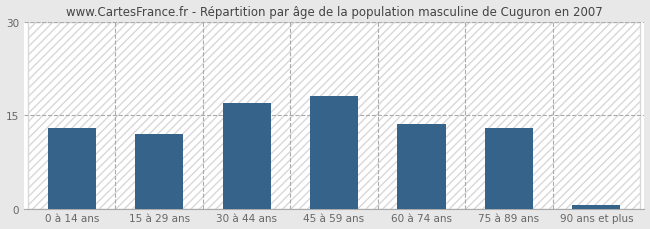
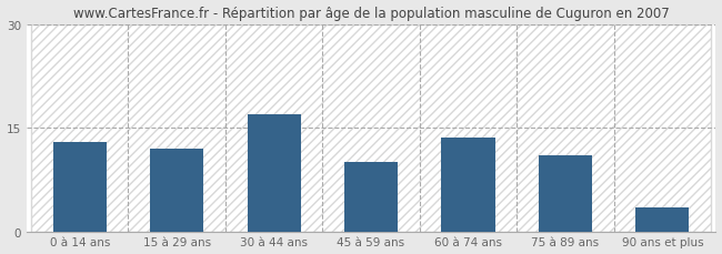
45 à 59 ans: 18.0 -> 10.0
75 à 89 ans: 13.0 -> 11.0
90 ans et plus: 0.5 -> 3.4
